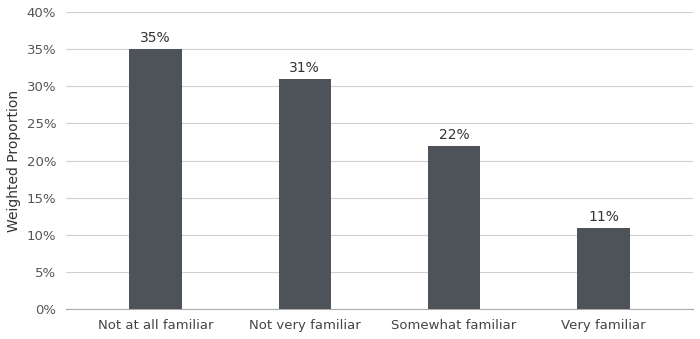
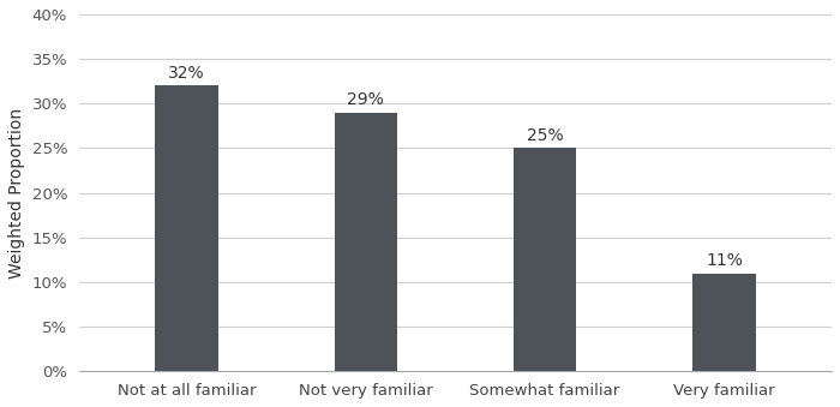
Not at all familiar: 35% -> 32%
Not very familiar: 31% -> 29%
Somewhat familiar: 22% -> 25%
